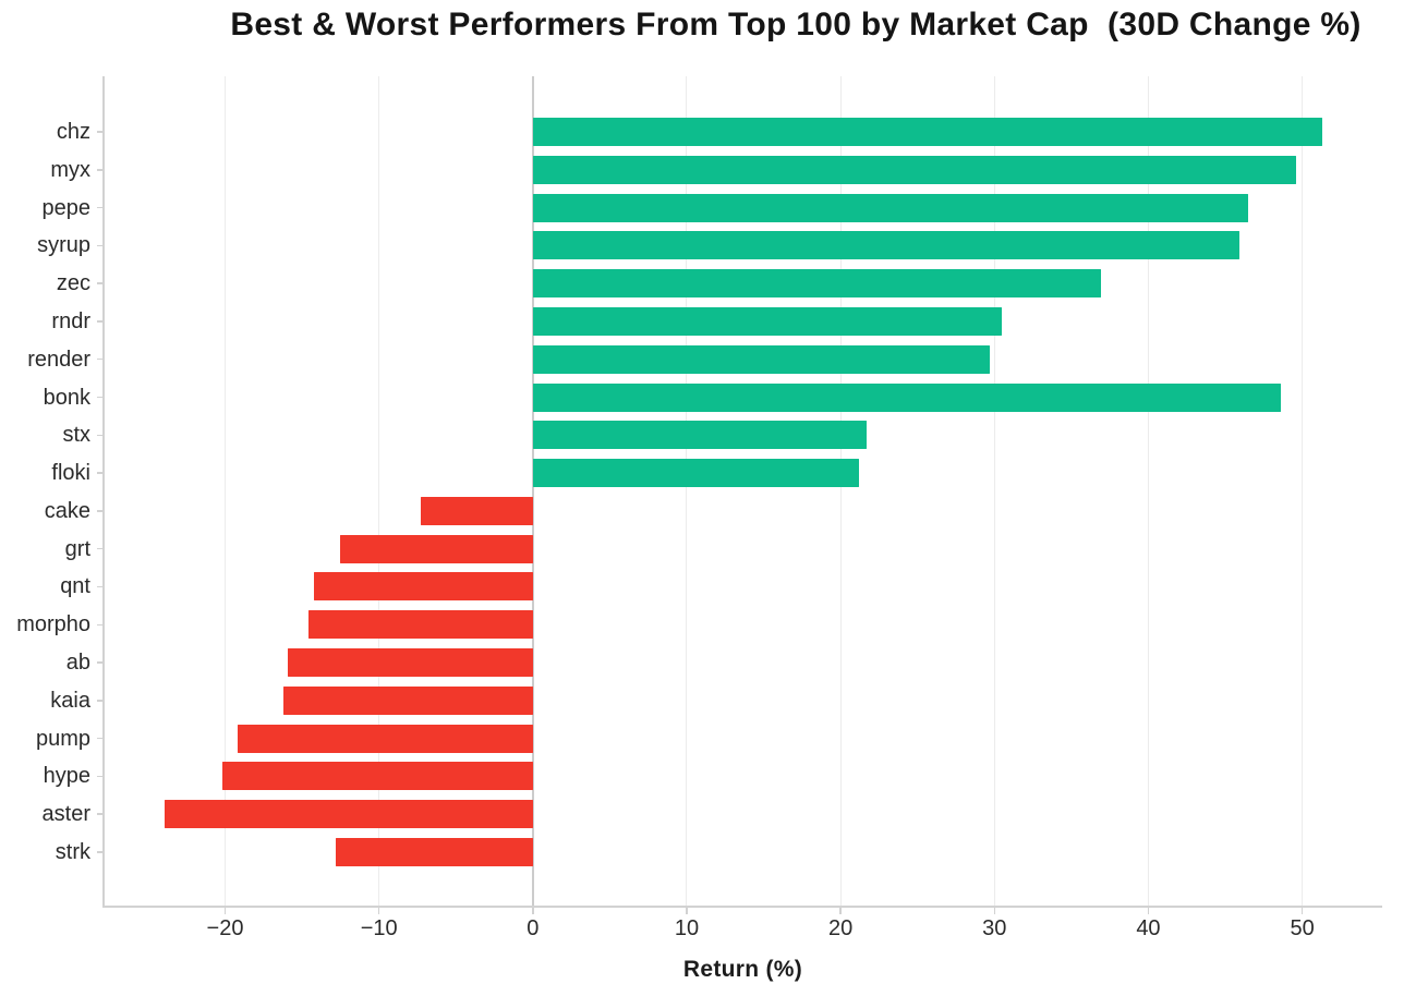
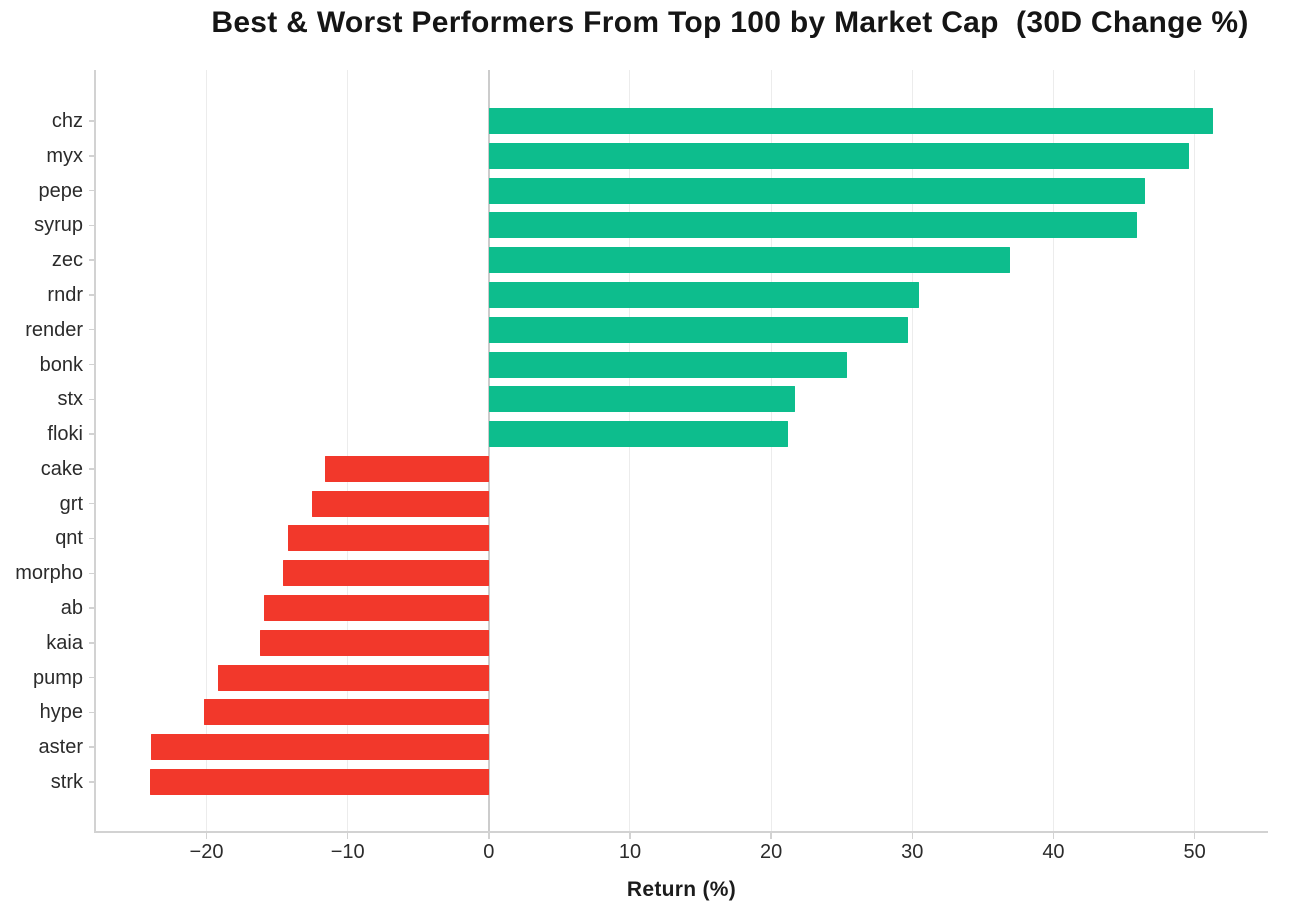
bonk: 48.6 -> 25.4
cake: -7.3 -> -11.6
strk: -12.8 -> -24.0
